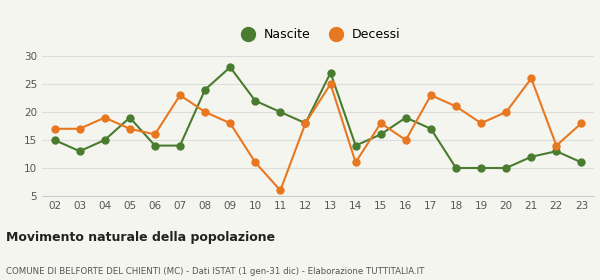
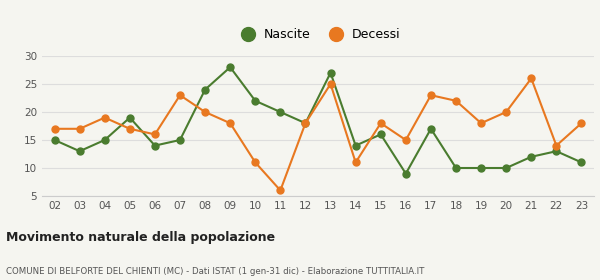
Nascite/07: 14 -> 15
Nascite/16: 19 -> 9
Decessi/18: 21 -> 22
